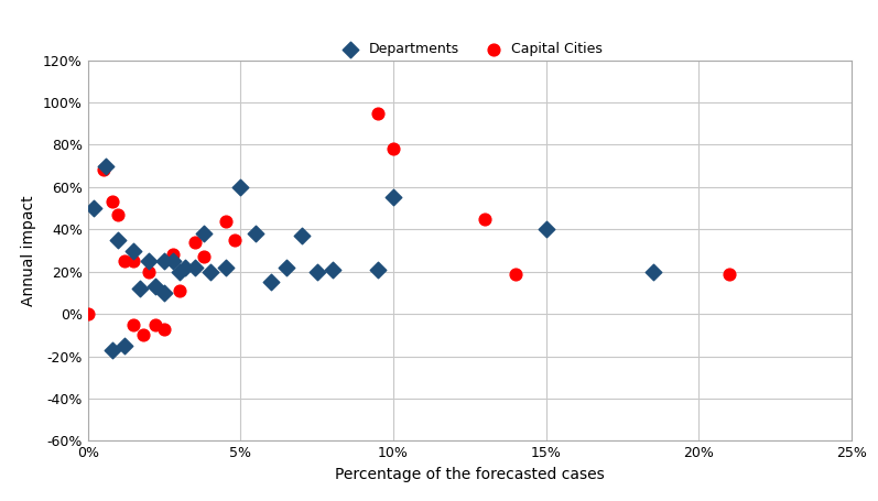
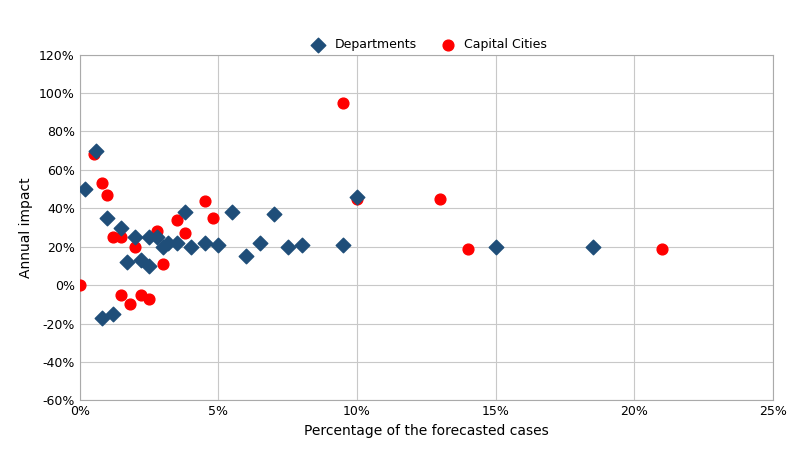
Departments/5%: 60% -> 21%
Departments/10%: 55% -> 46%
Capital Cities/10%: 78% -> 45%
Departments/15%: 40% -> 20%
